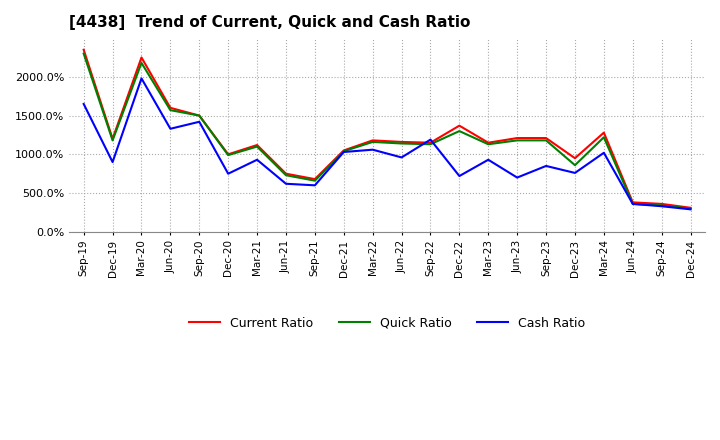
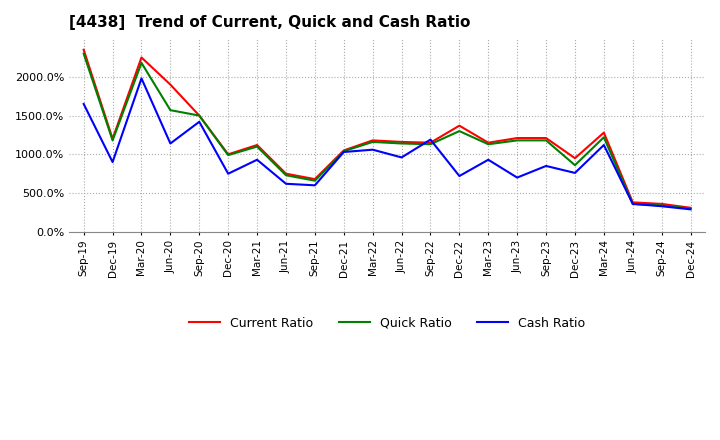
Current Ratio/Jun-20: 1600% -> 1900%
Cash Ratio/Jun-20: 1330% -> 1140%
Cash Ratio/Mar-24: 1020% -> 1120%
